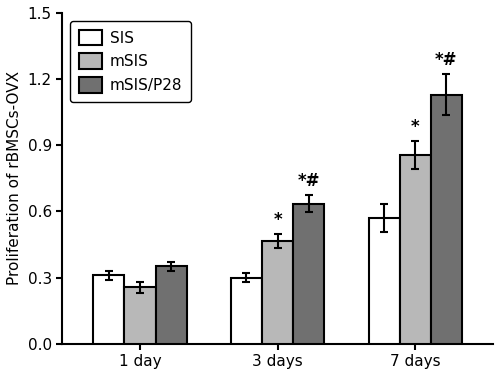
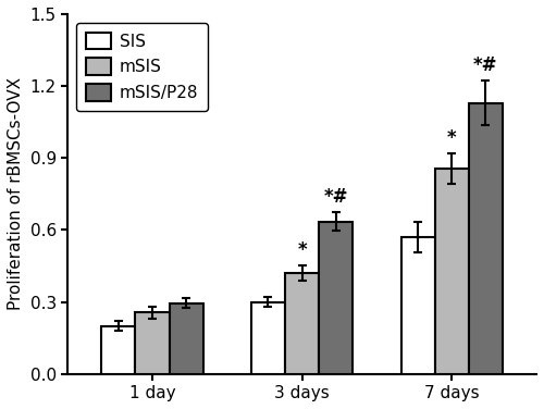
SIS/1 day: 0.31 -> 0.20
mSIS/P28/1 day: 0.350 -> 0.295
mSIS/3 days: 0.465 -> 0.420
